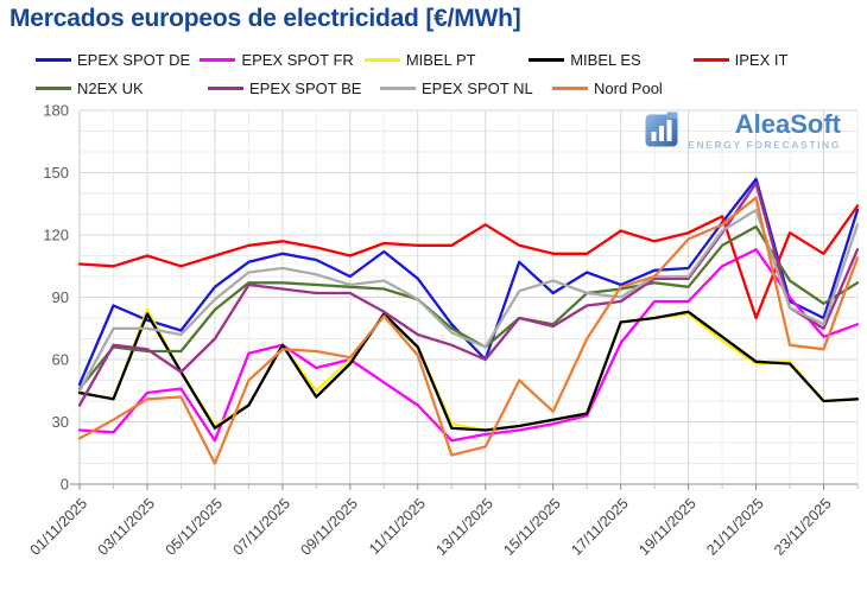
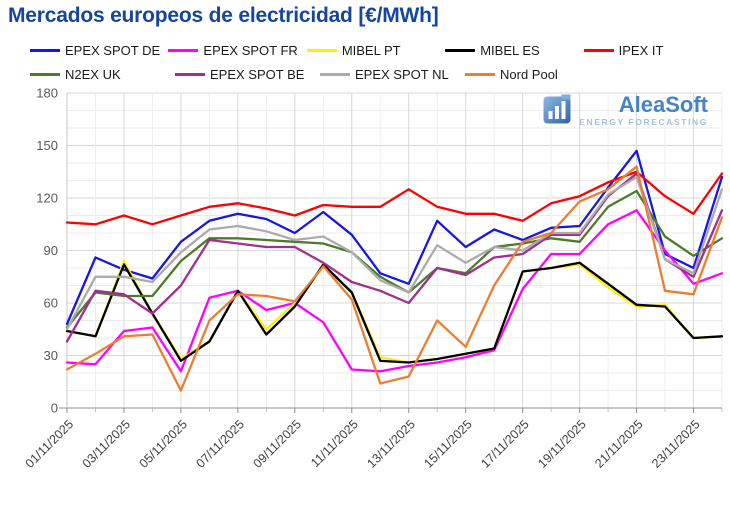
EPEX SPOT FR/11/11/2025: 38 -> 22
EPEX SPOT DE/13/11/2025: 60 -> 71
EPEX SPOT NL/15/11/2025: 98 -> 83
IPEX IT/17/11/2025: 122 -> 107
IPEX IT/21/11/2025: 80 -> 135
EPEX SPOT BE/21/11/2025: 145 -> 134
